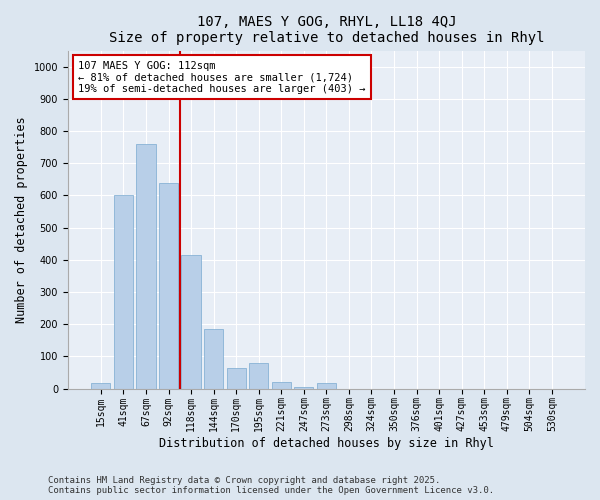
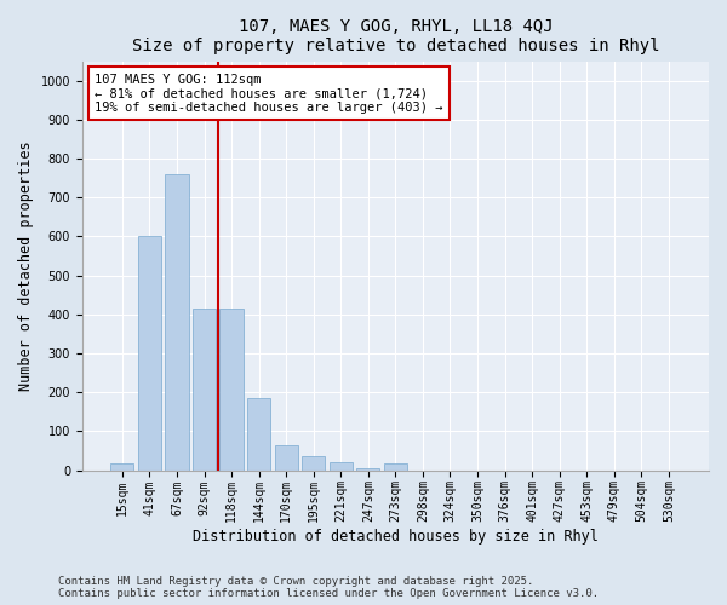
92sqm: 640 -> 415
195sqm: 80 -> 35
